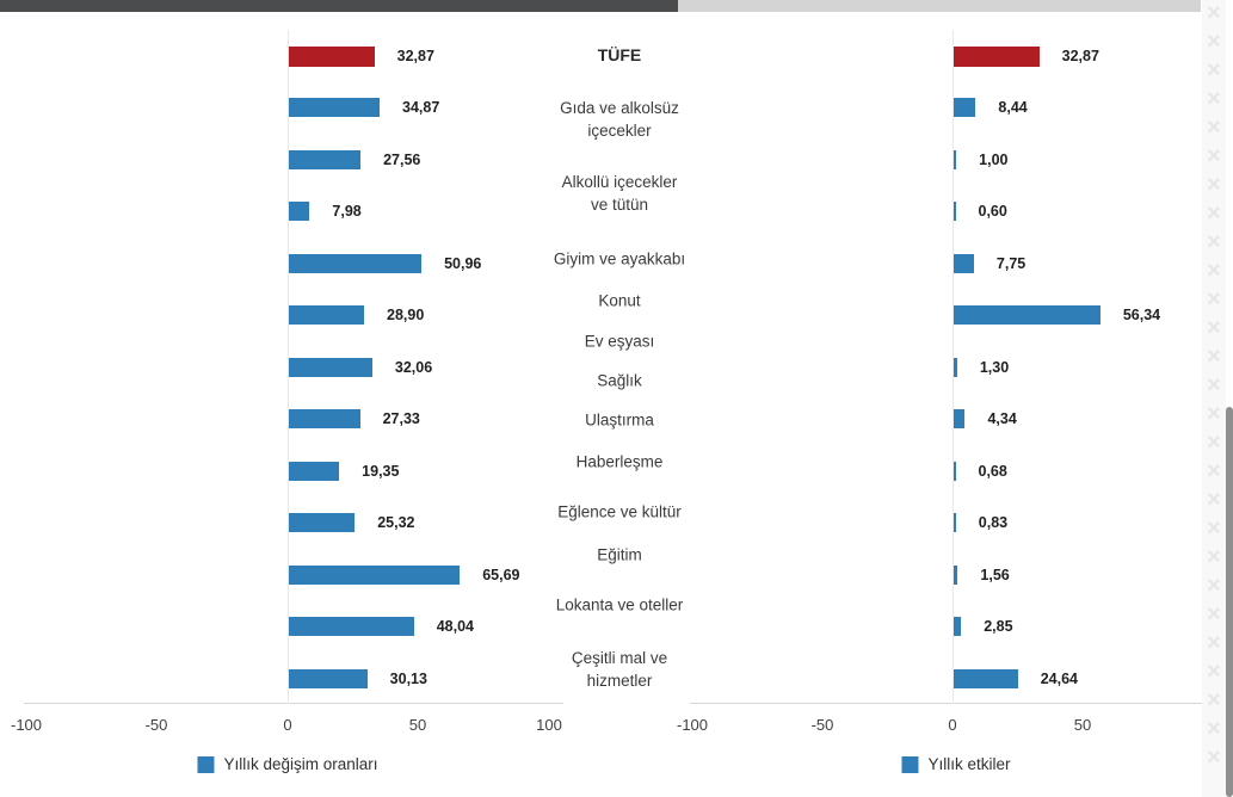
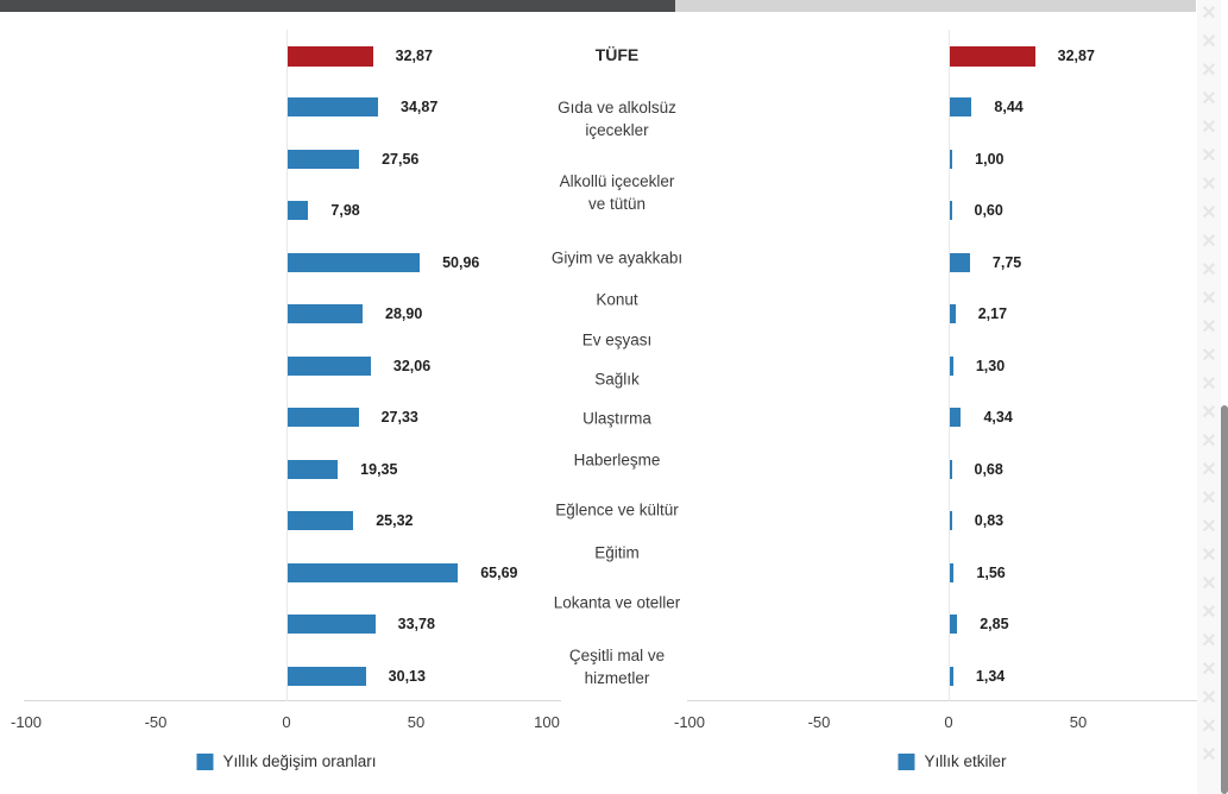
Yıllık etkiler/Ev eşyası: 56,34 -> 2,17
Yıllık değişim oranları/Lokanta ve oteller: 48,04 -> 33,78
Yıllık etkiler/Çeşitli mal ve hizmetler: 24,64 -> 1,34
